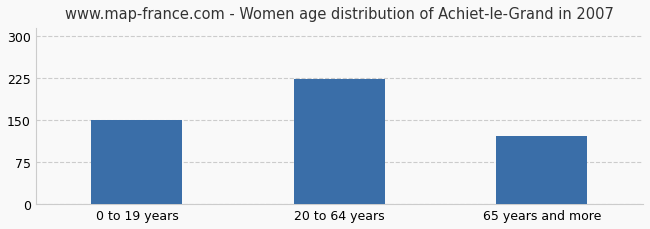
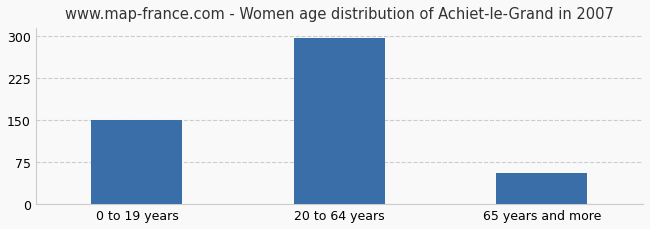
20 to 64 years: 224 -> 297
65 years and more: 122 -> 55
